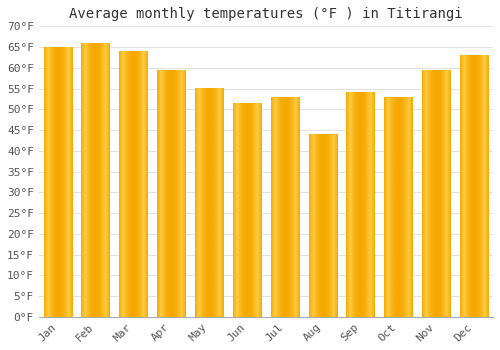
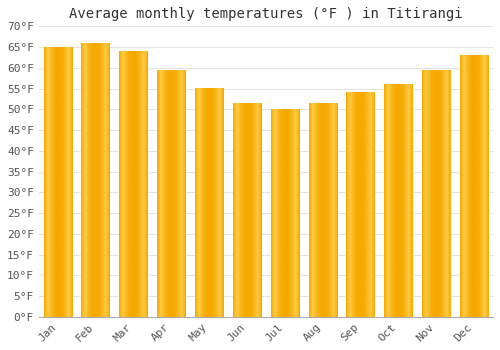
Jul: 53.0°F -> 50.0°F
Aug: 44.0°F -> 51.5°F
Oct: 53.0°F -> 56.0°F
